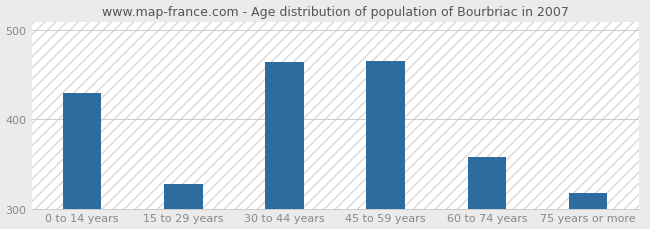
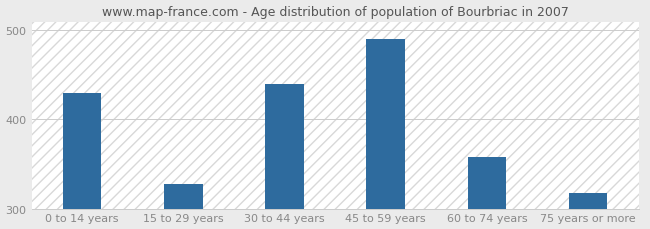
30 to 44 years: 464 -> 440
45 to 59 years: 466 -> 490
